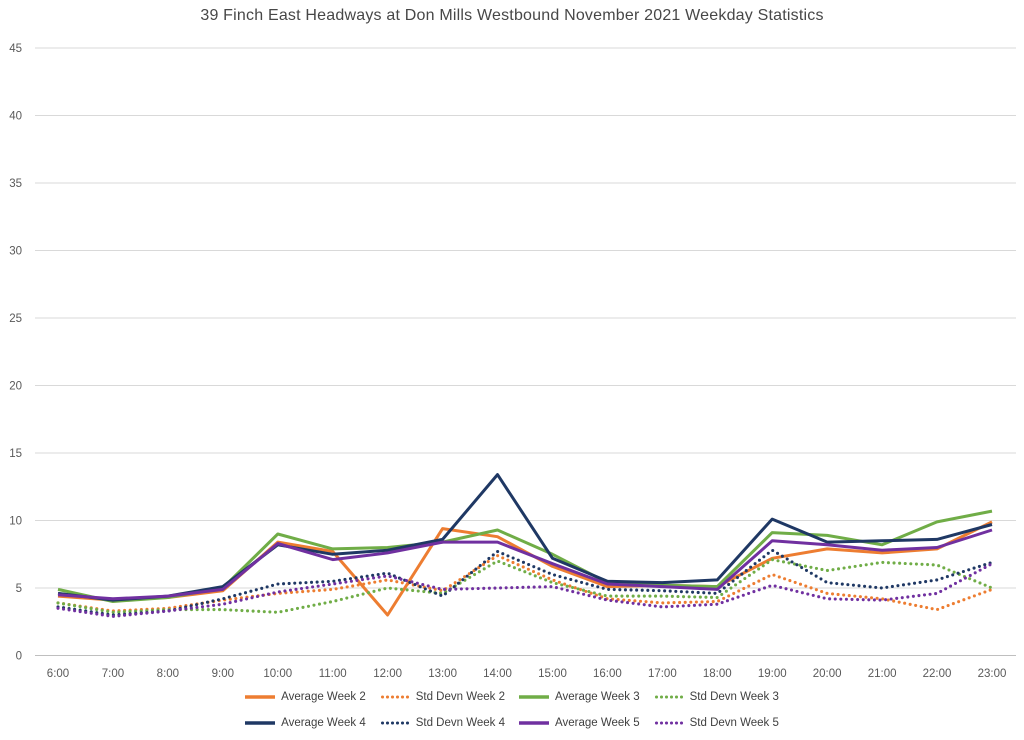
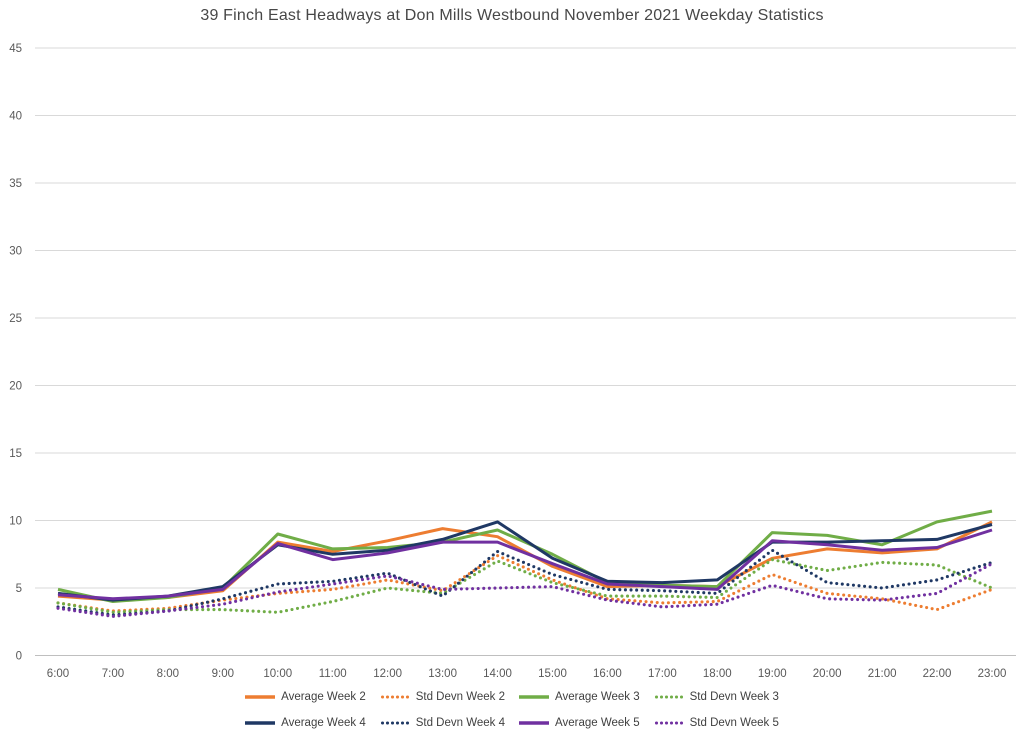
Average Week 2/12:00: 3.0 -> 8.5
Average Week 4/14:00: 13.4 -> 9.9
Average Week 4/19:00: 10.1 -> 8.4
